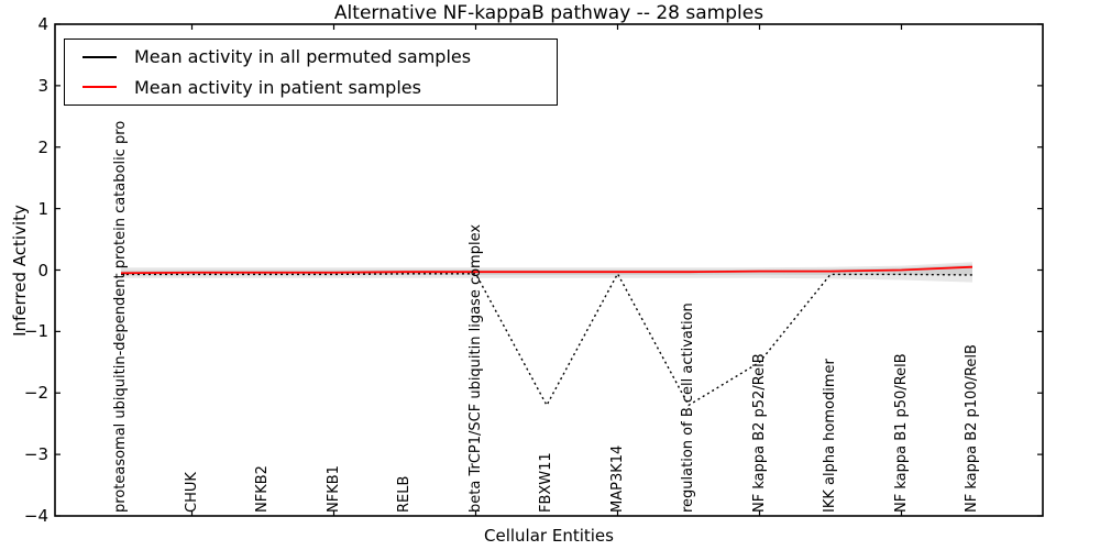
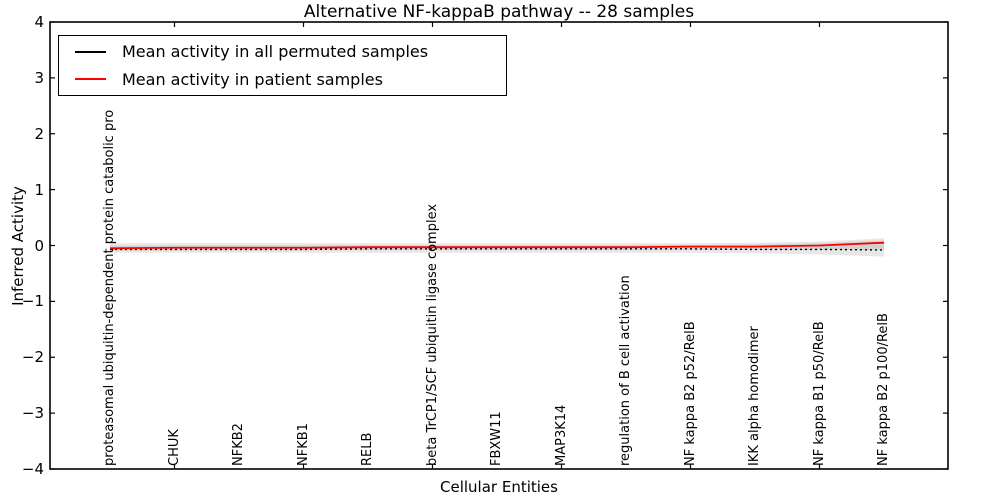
Mean activity in all permuted samples/FBXW11: -2.2 -> -0.1
Mean activity in all permuted samples/regulation of B cell activation: -2.2 -> -0.1
Mean activity in all permuted samples/NF kappa B2 p52/RelB: -1.5 -> -0.1
